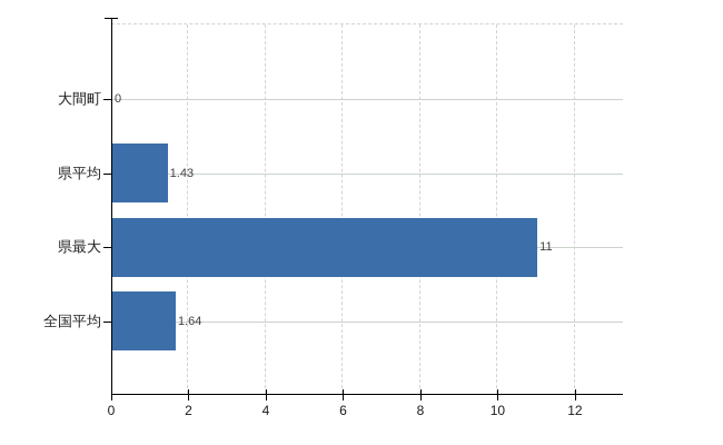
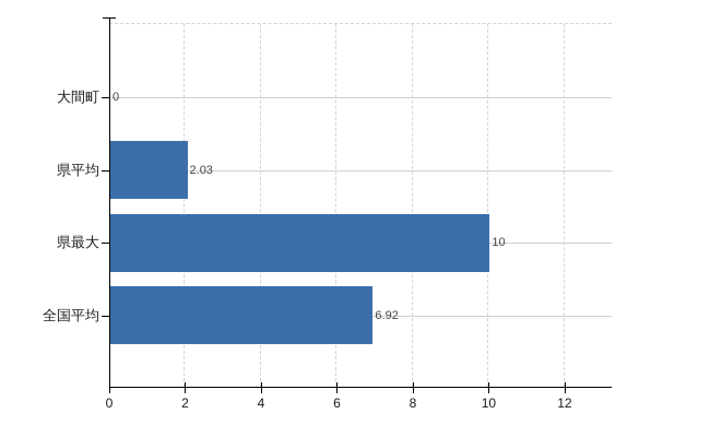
県平均: 1.43 -> 2.03
県最大: 11 -> 10
全国平均: 1.64 -> 6.92
